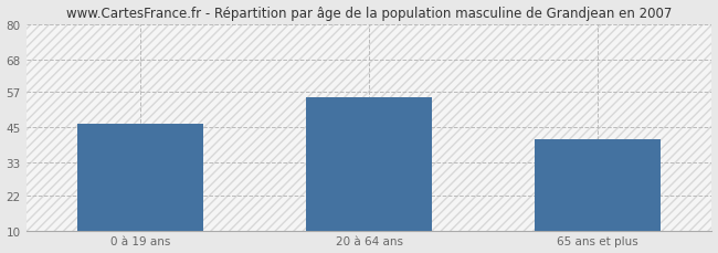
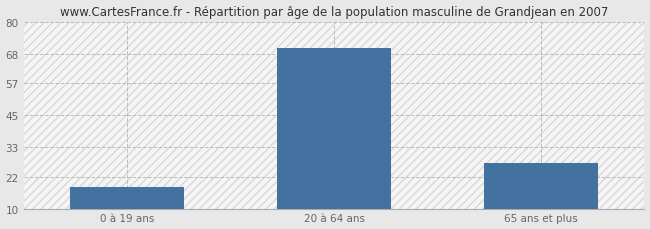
0 à 19 ans: 46 -> 18
20 à 64 ans: 55 -> 70
65 ans et plus: 41 -> 27
